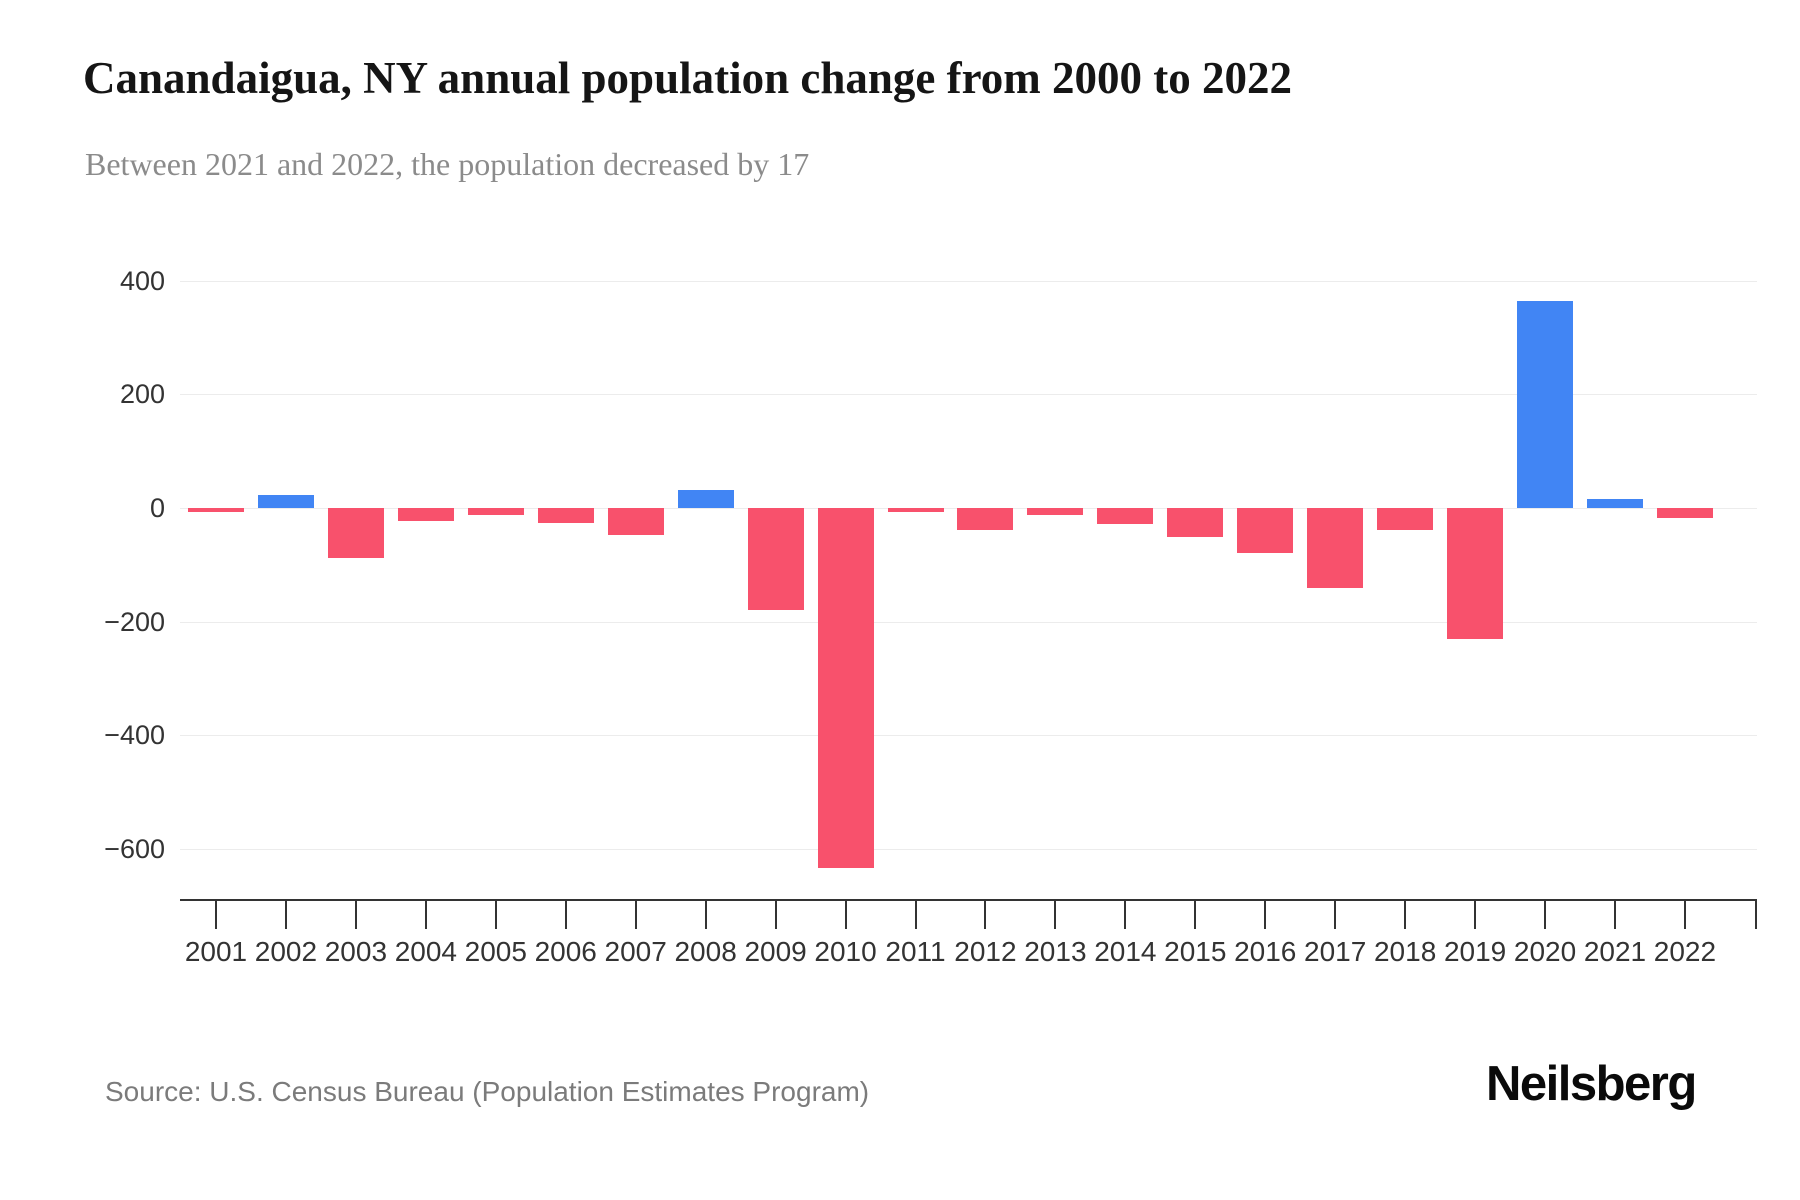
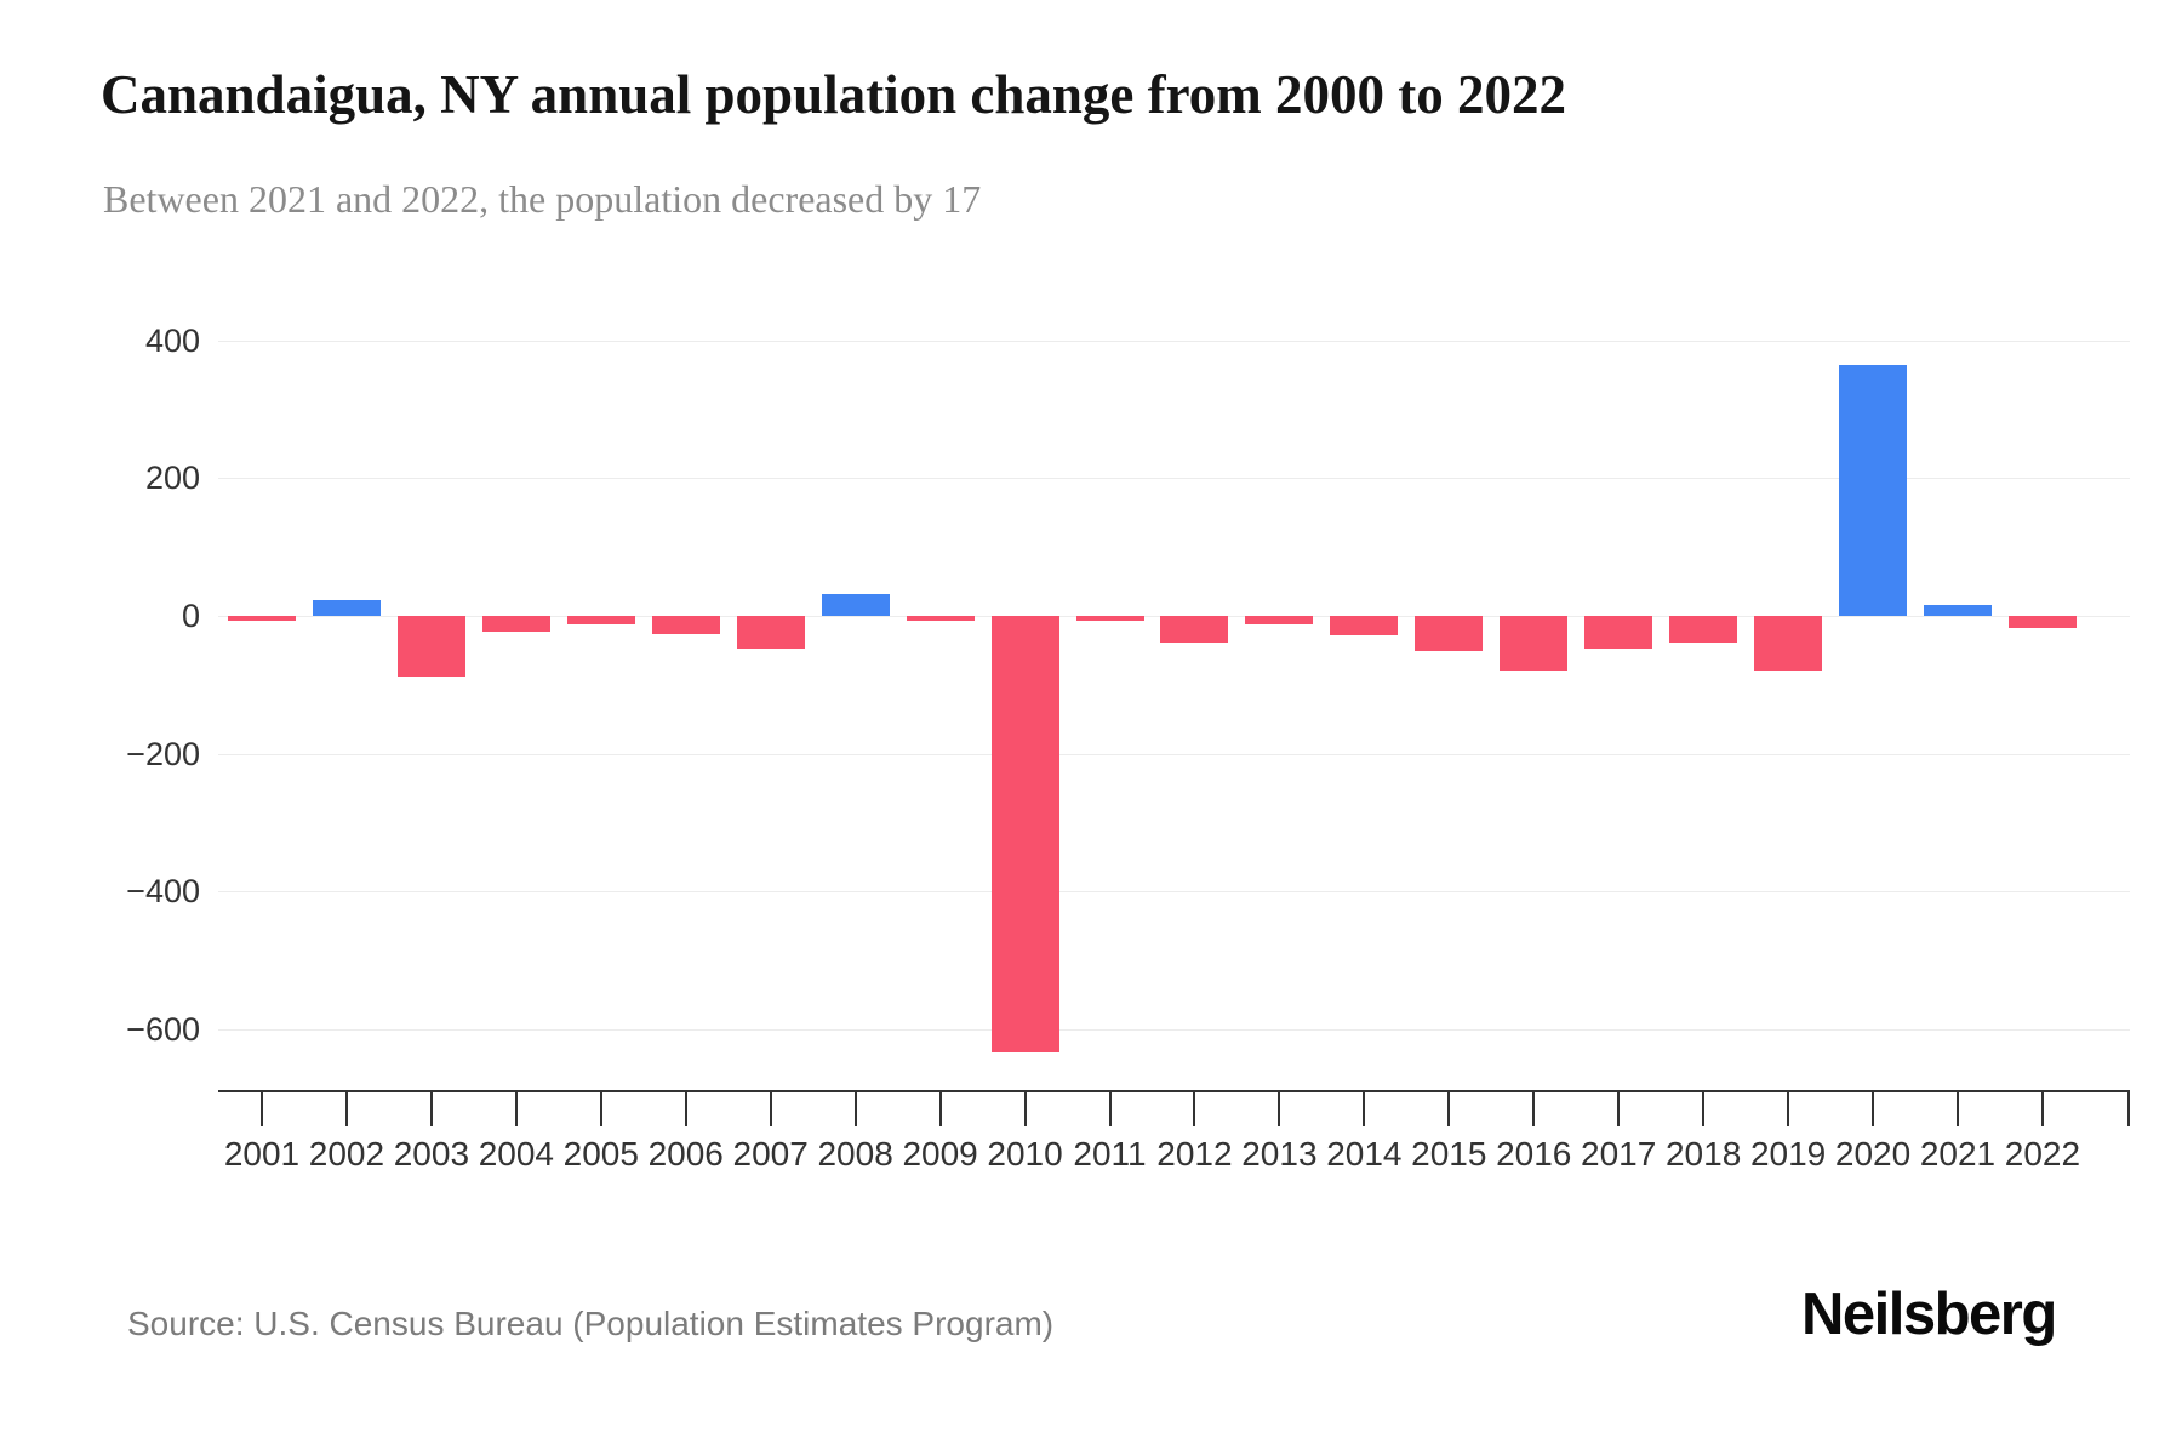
2009: -180 -> -10
2017: -140 -> -50
2019: -230 -> -80
